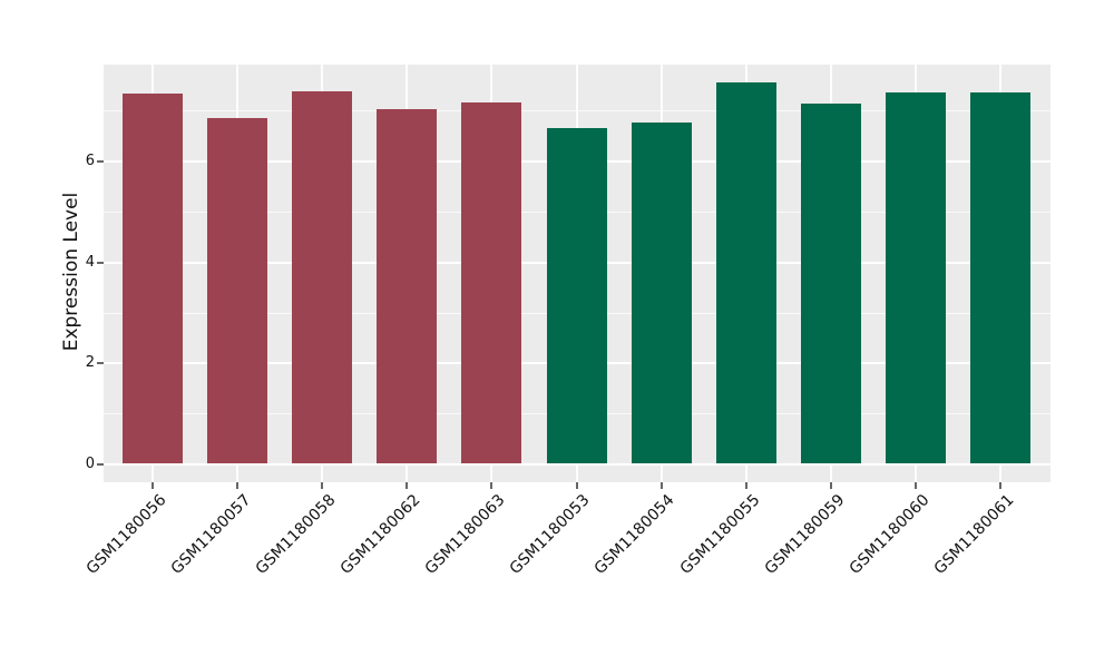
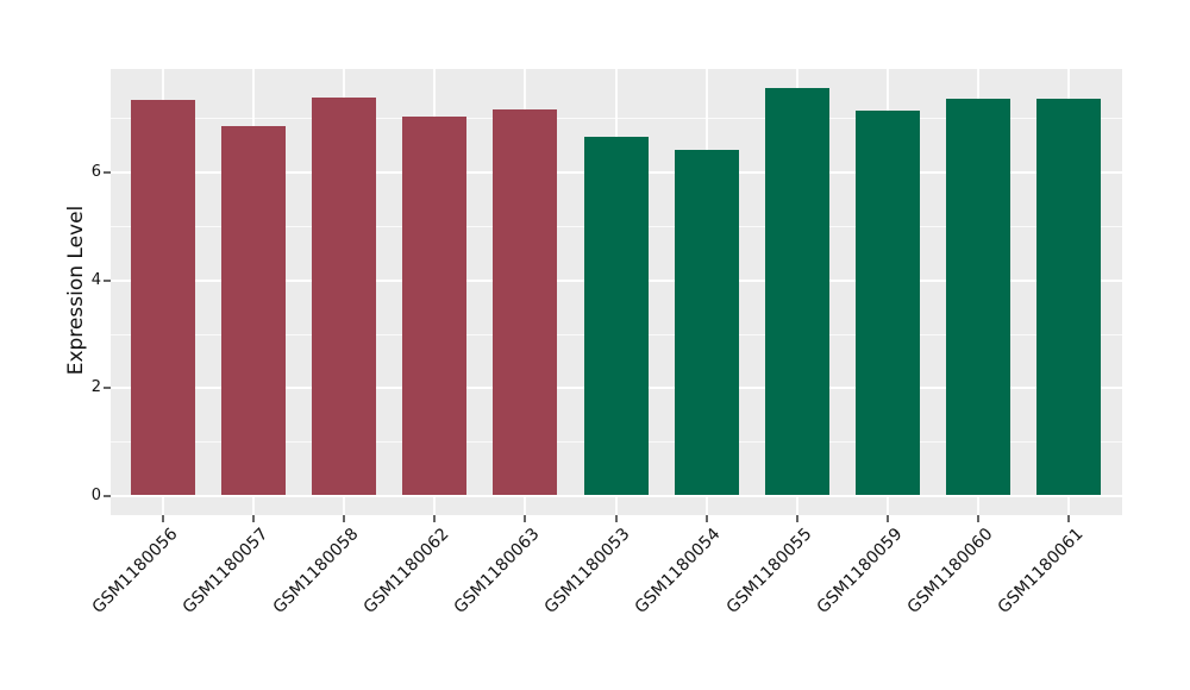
GSM1180054: 6.8 -> 6.4
